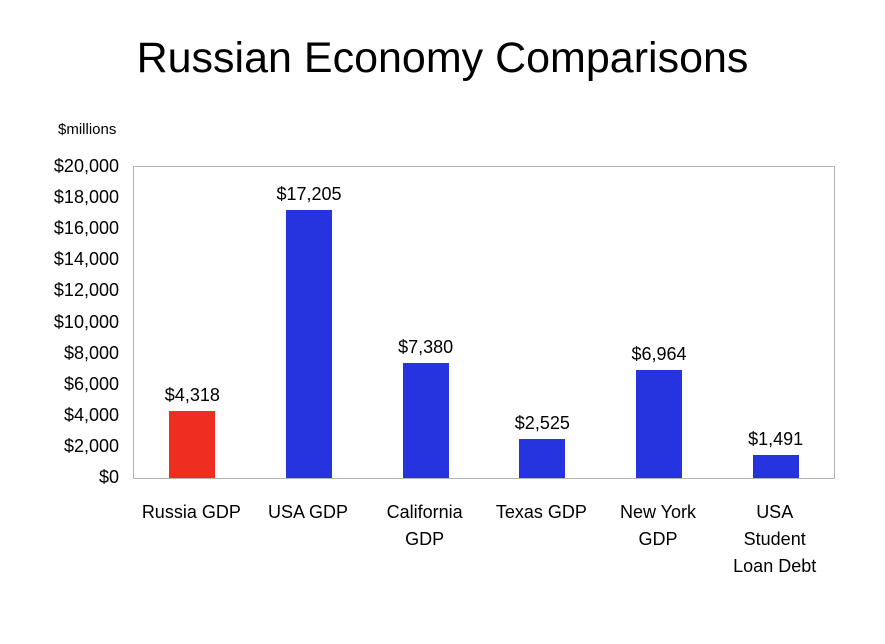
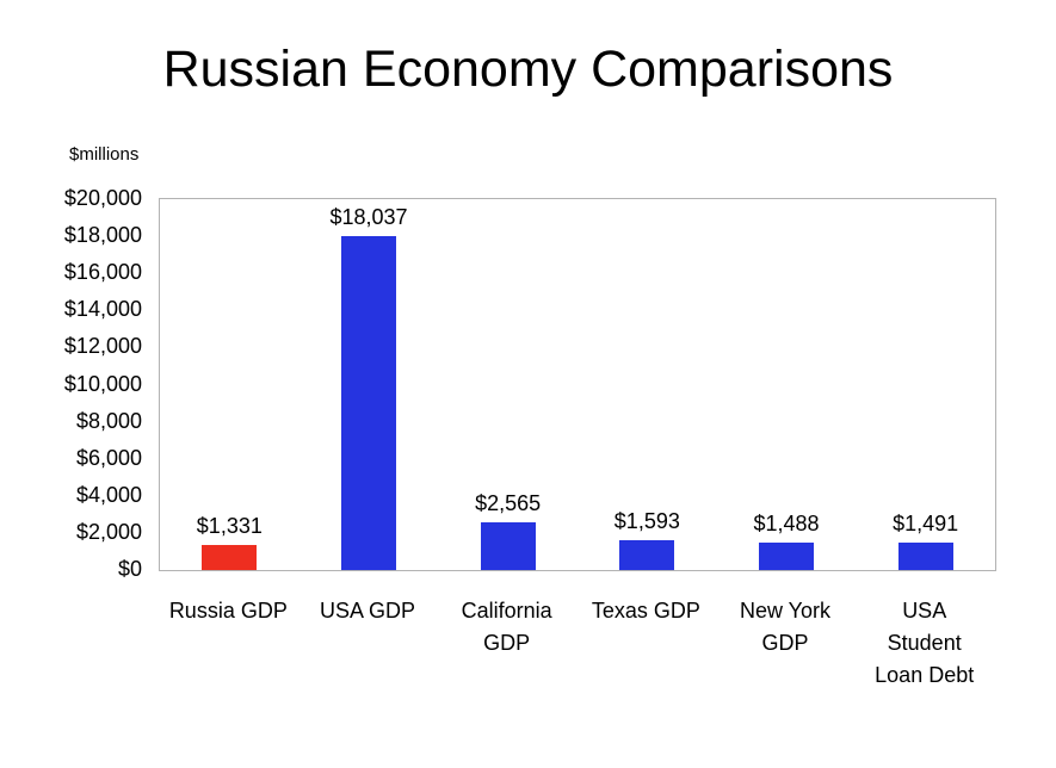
Russia GDP: $4,318 -> $1,331
USA GDP: $17,205 -> $18,037
California GDP: $7,380 -> $2,565
Texas GDP: $2,525 -> $1,593
New York GDP: $6,964 -> $1,488
